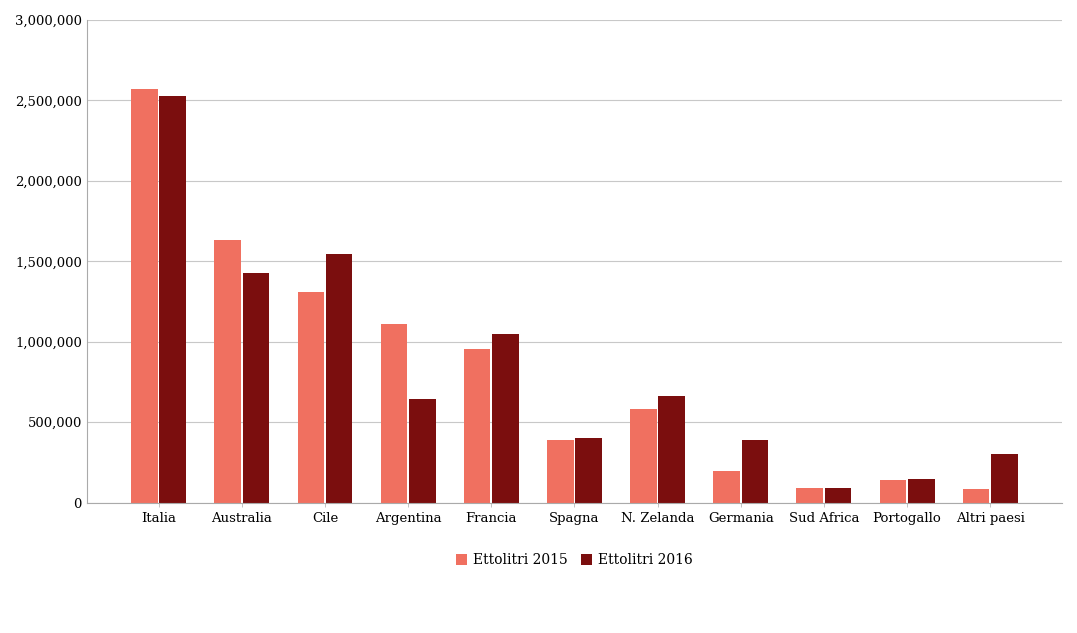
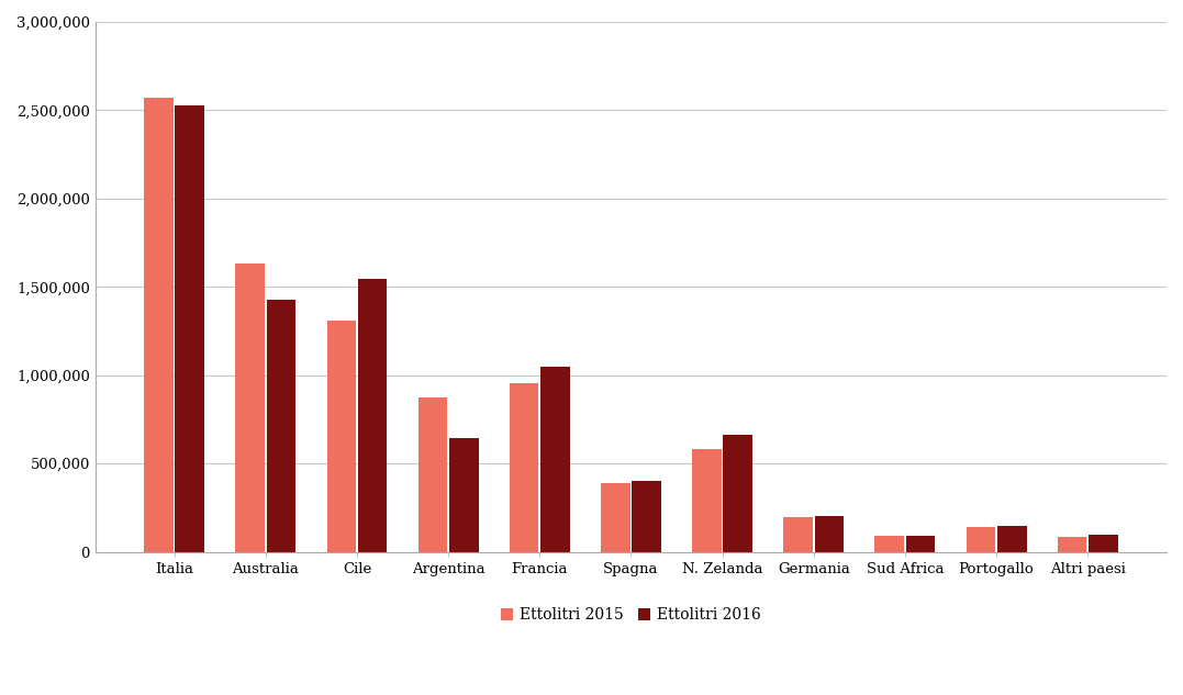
Ettolitri 2015/Argentina: 1,110,000 -> 880,000
Ettolitri 2016/Germania: 390,000 -> 200,000
Ettolitri 2016/Altri paesi: 300,000 -> 100,000
